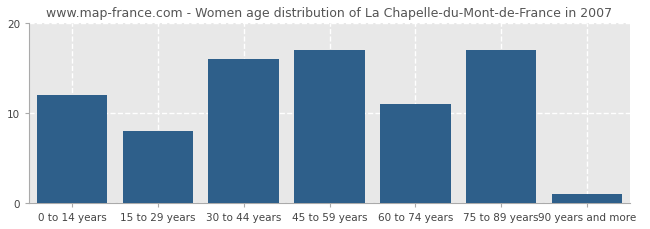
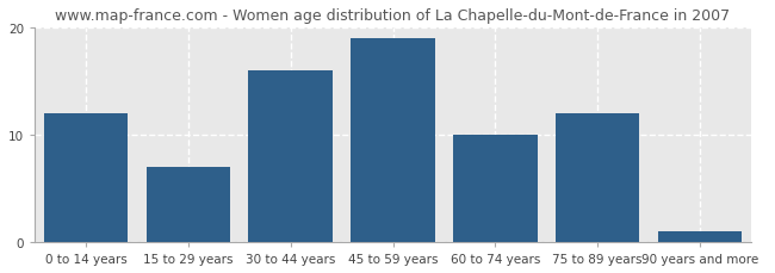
15 to 29 years: 8 -> 7
45 to 59 years: 17 -> 19
60 to 74 years: 11 -> 10
75 to 89 years: 17 -> 12
